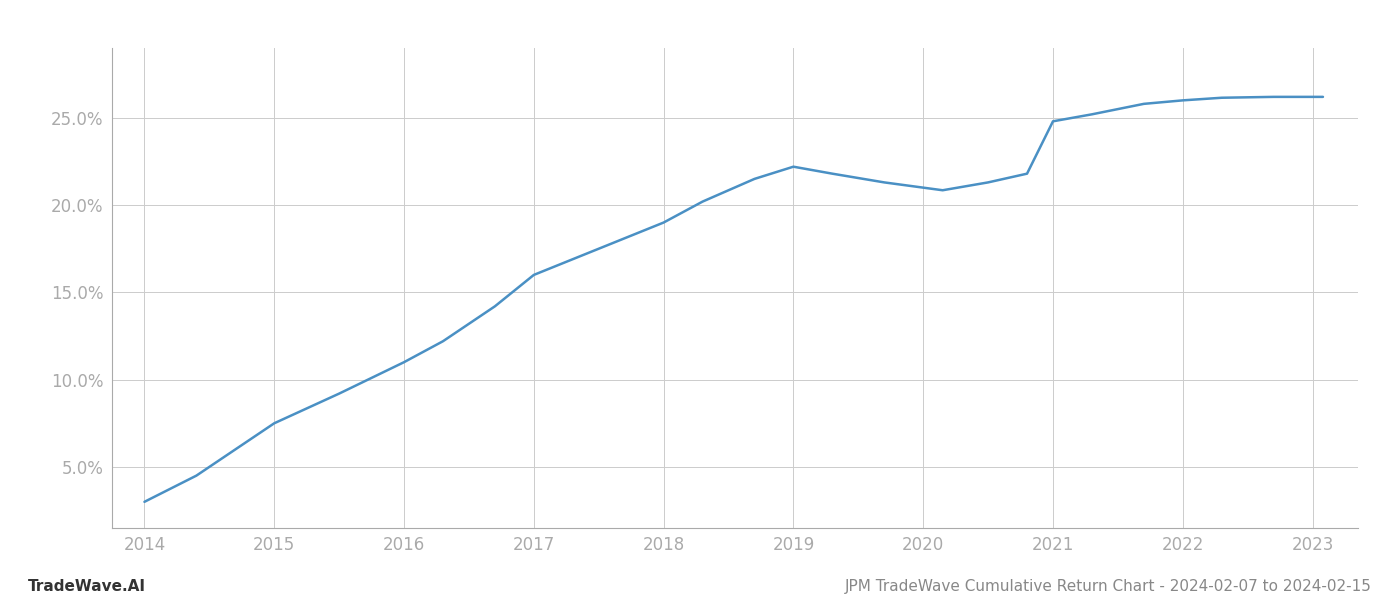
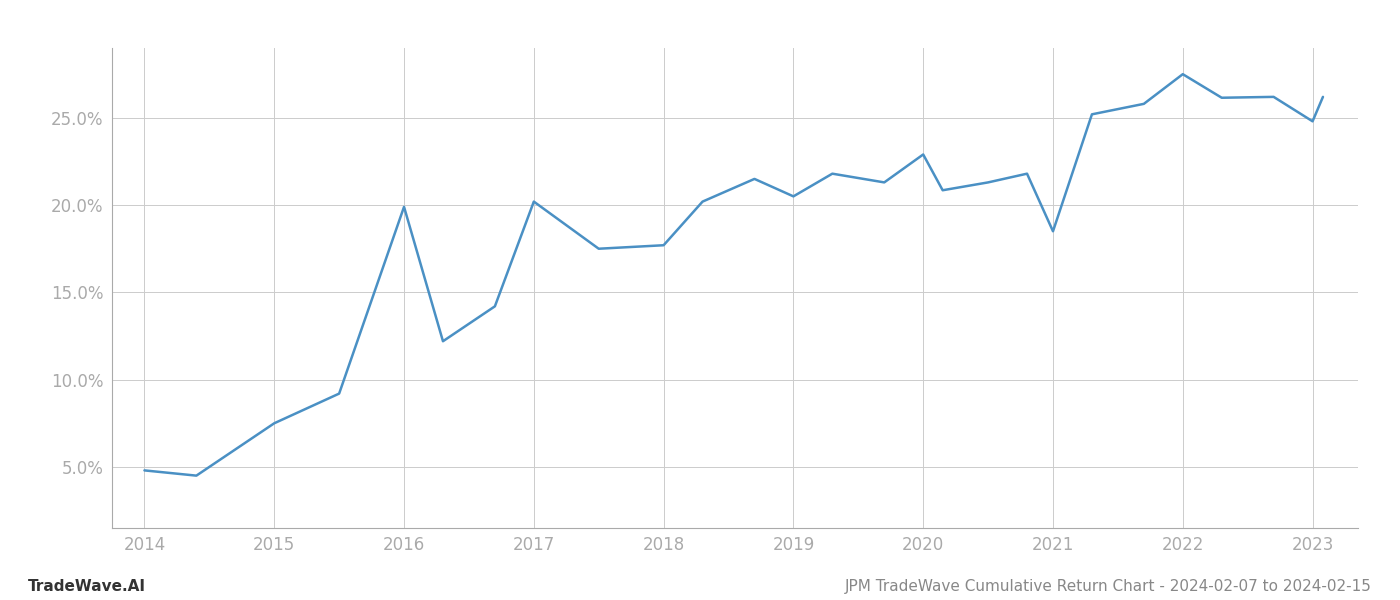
2014: 3.0% -> 4.8%
2016: 11.0% -> 19.9%
2017: 16.0% -> 20.2%
2018: 19.0% -> 17.7%
2019: 22.2% -> 20.5%
2020: 21.0% -> 22.9%
2021: 24.8% -> 18.5%
2022: 26.0% -> 27.5%
2023: 26.2% -> 24.8%
